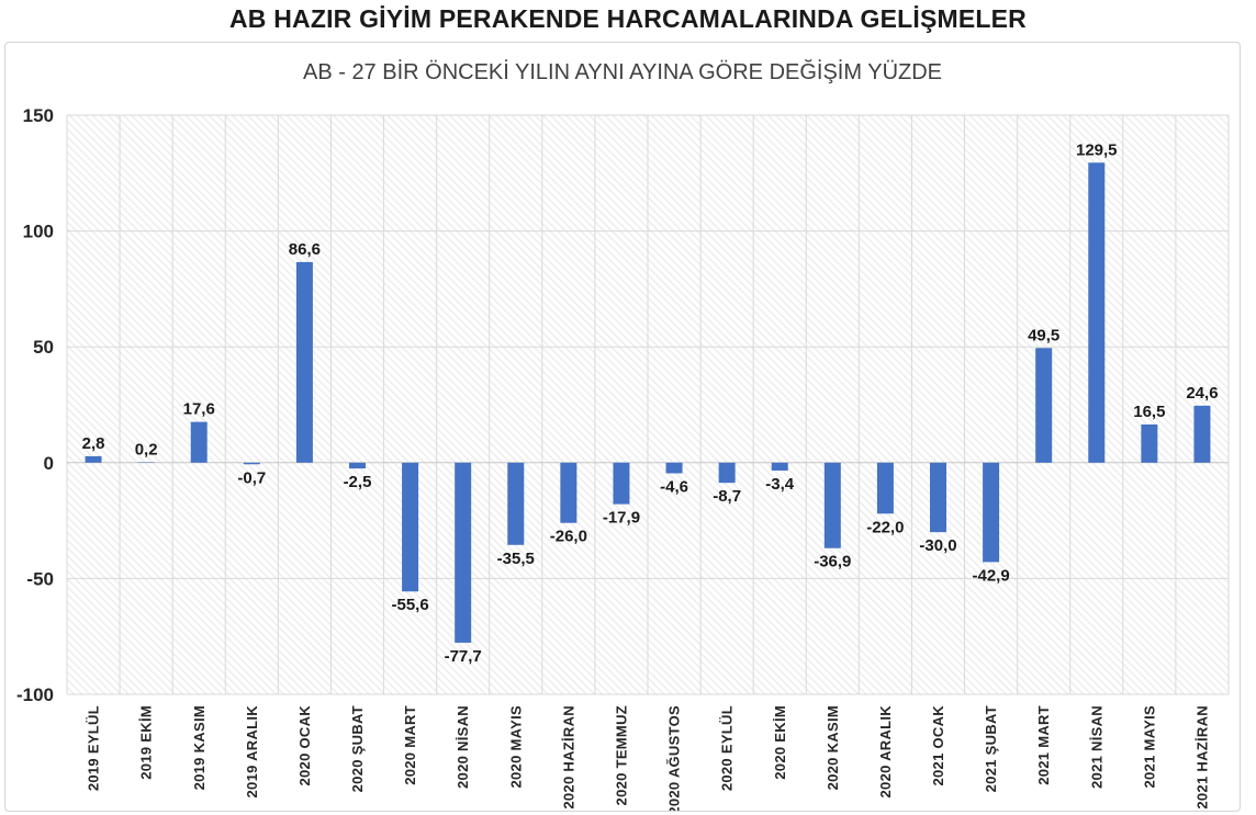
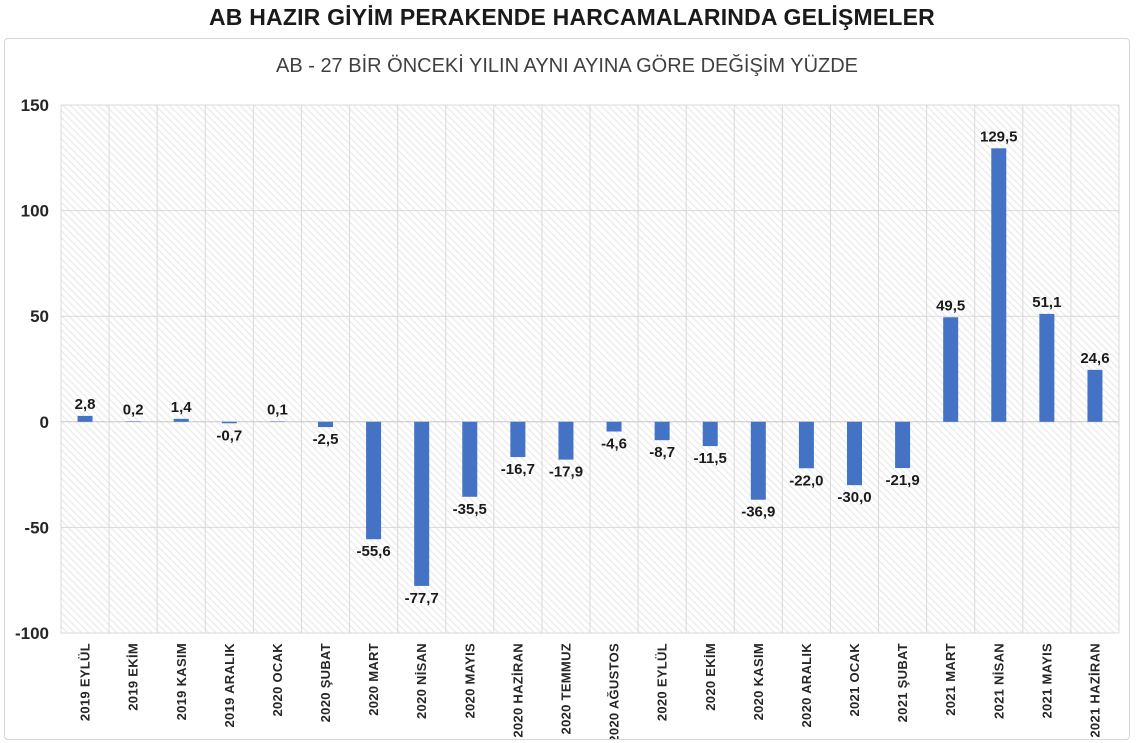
2019 KASIM: 17,6 -> 1,4
2020 OCAK: 86,6 -> 0,1
2020 HAZİRAN: -26,0 -> -16,7
2020 EKİM: -3,4 -> -11,5
2021 ŞUBAT: -42,9 -> -21,9
2021 MAYIS: 16,5 -> 51,1
